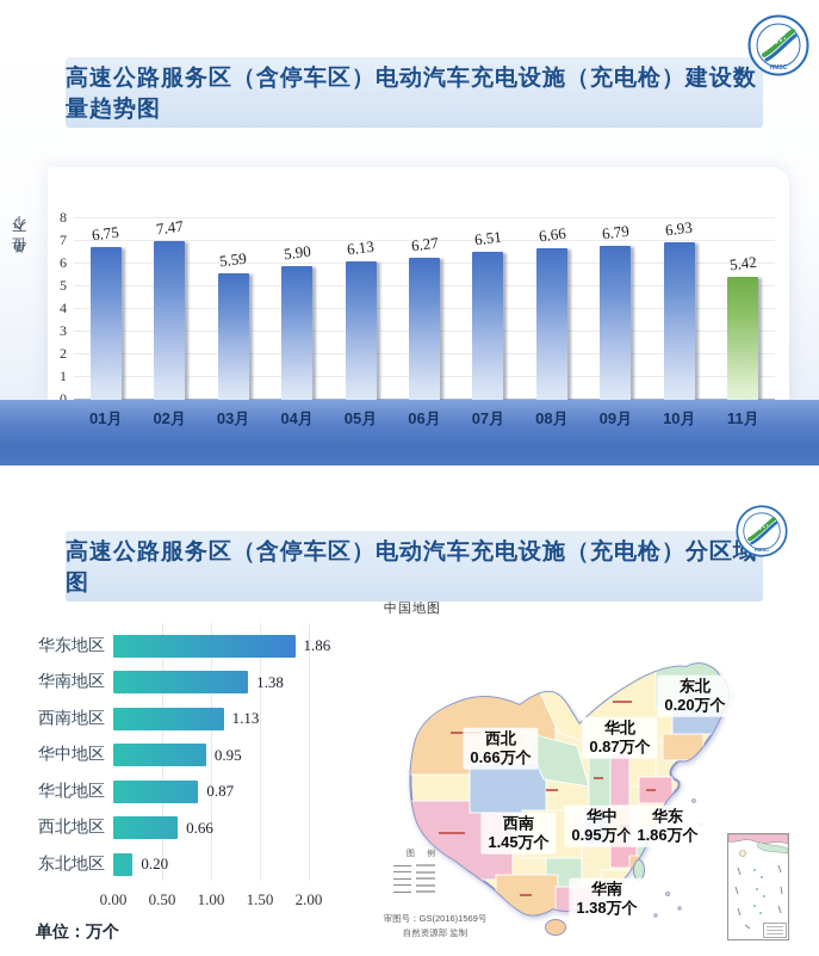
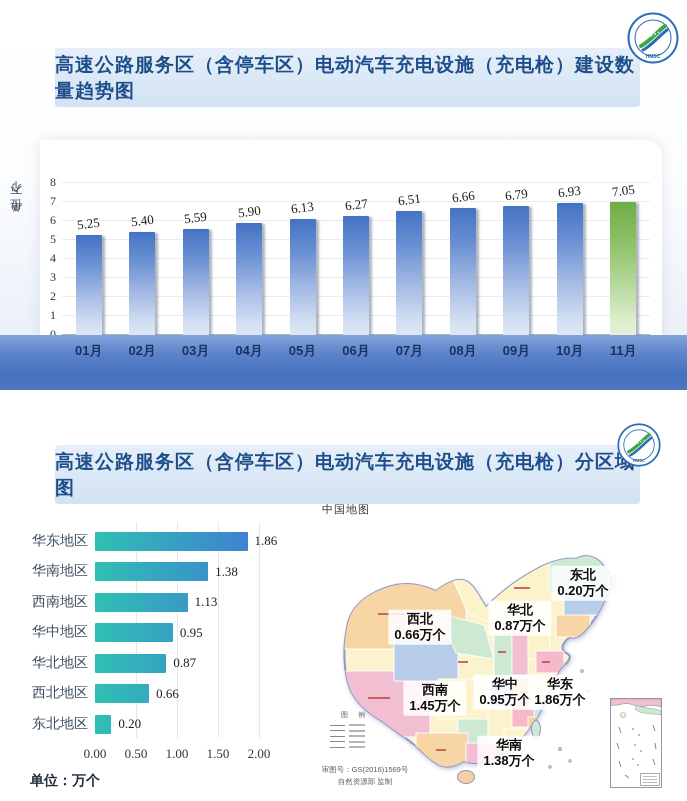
高速公路服务区（含停车区）电动汽车充电设施（充电枪）建设数量趋势图/01月: 6.75 -> 5.25
高速公路服务区（含停车区）电动汽车充电设施（充电枪）建设数量趋势图/02月: 7.47 -> 5.40
高速公路服务区（含停车区）电动汽车充电设施（充电枪）建设数量趋势图/11月: 5.42 -> 7.05
